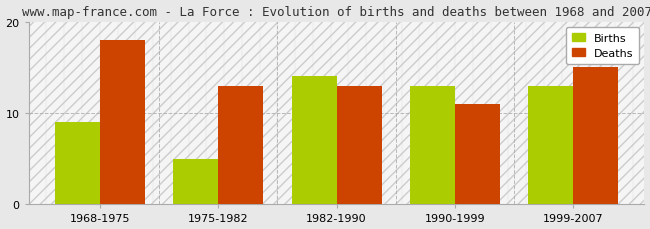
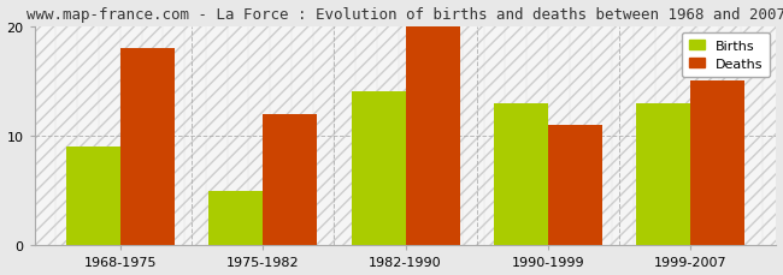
Deaths/1975-1982: 13 -> 12
Deaths/1982-1990: 13 -> 20
